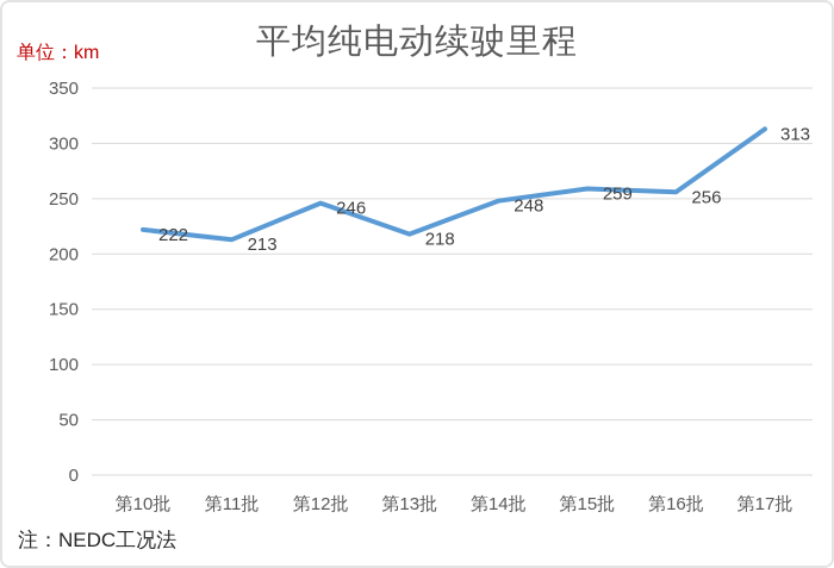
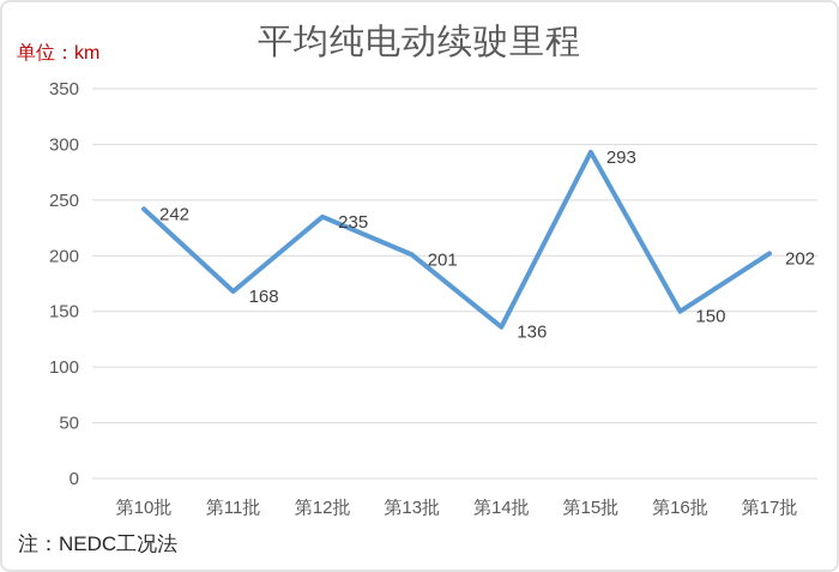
第10批: 222 -> 242
第11批: 213 -> 168
第12批: 246 -> 235
第13批: 218 -> 201
第14批: 248 -> 136
第15批: 259 -> 293
第16批: 256 -> 150
第17批: 313 -> 202
